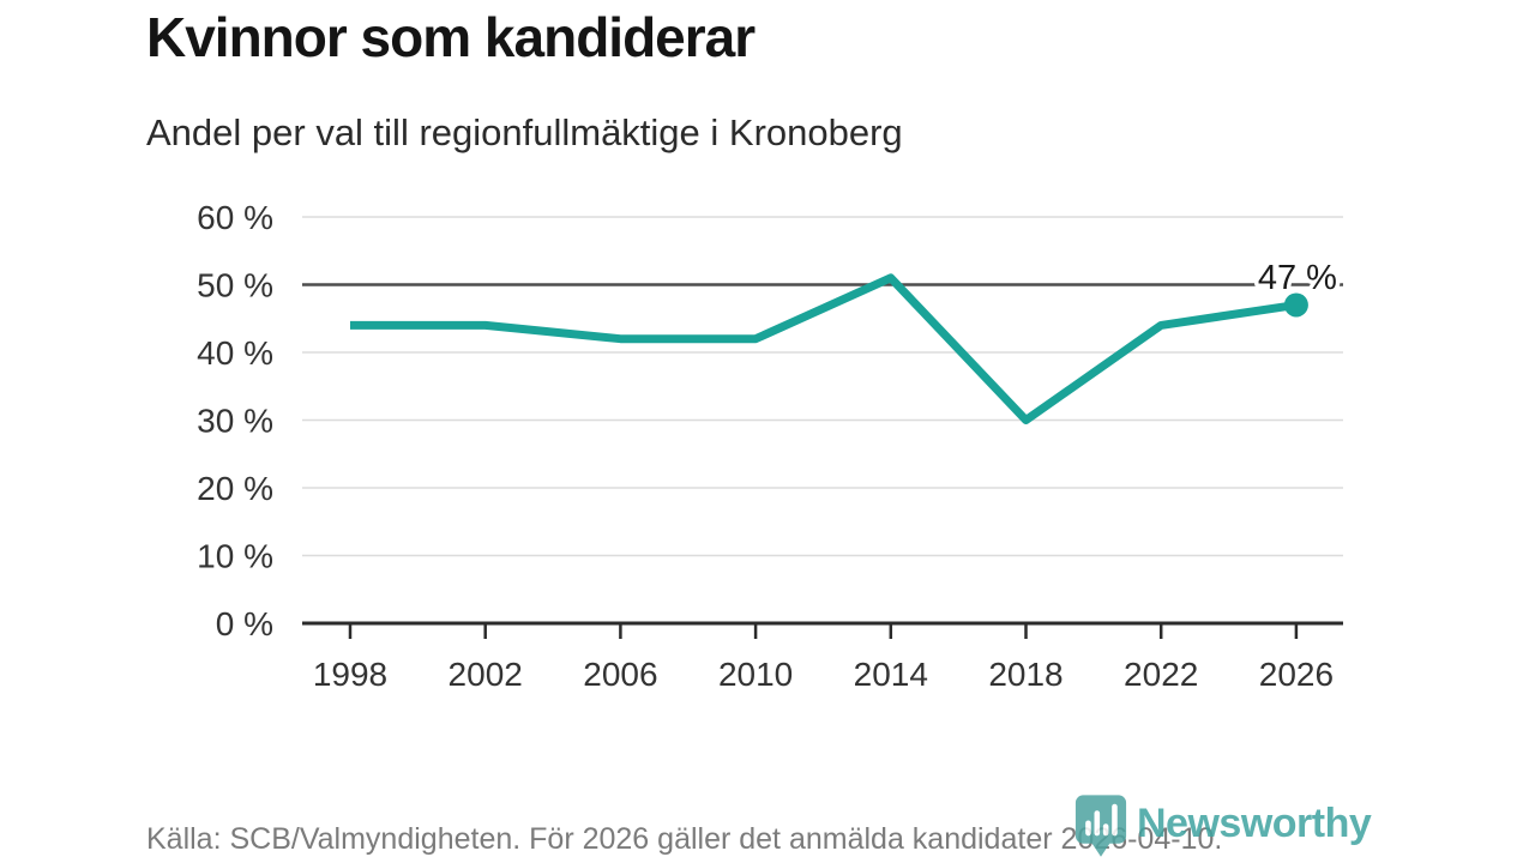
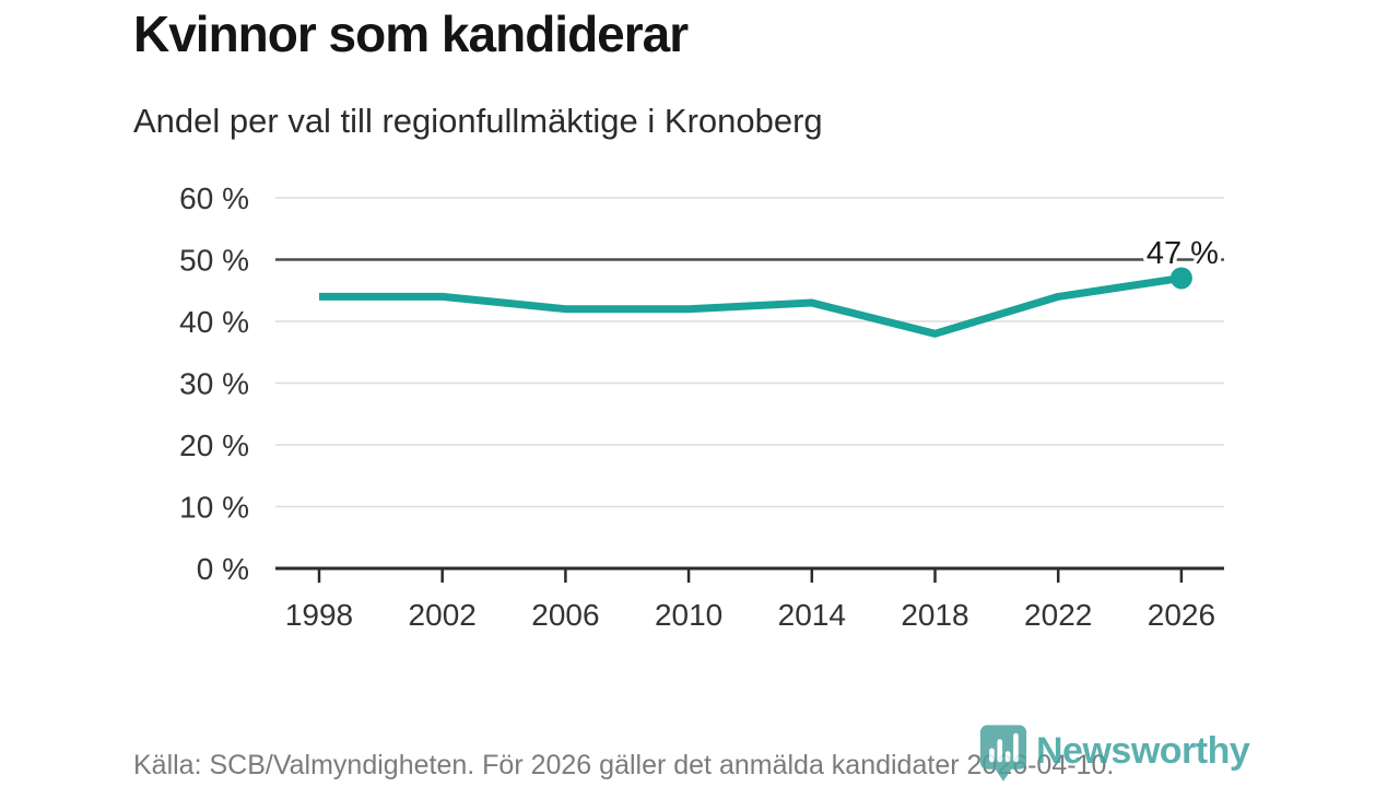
2014: 51% -> 43%
2018: 30% -> 38%
